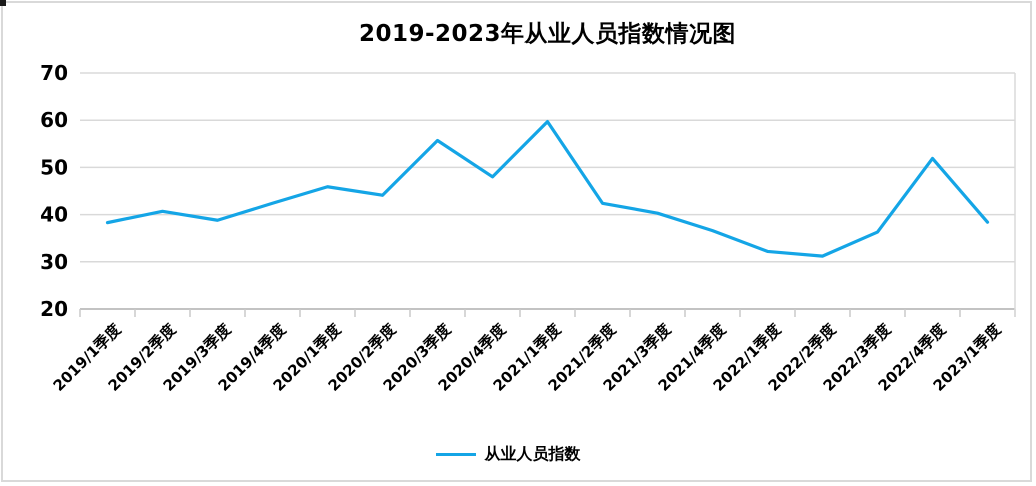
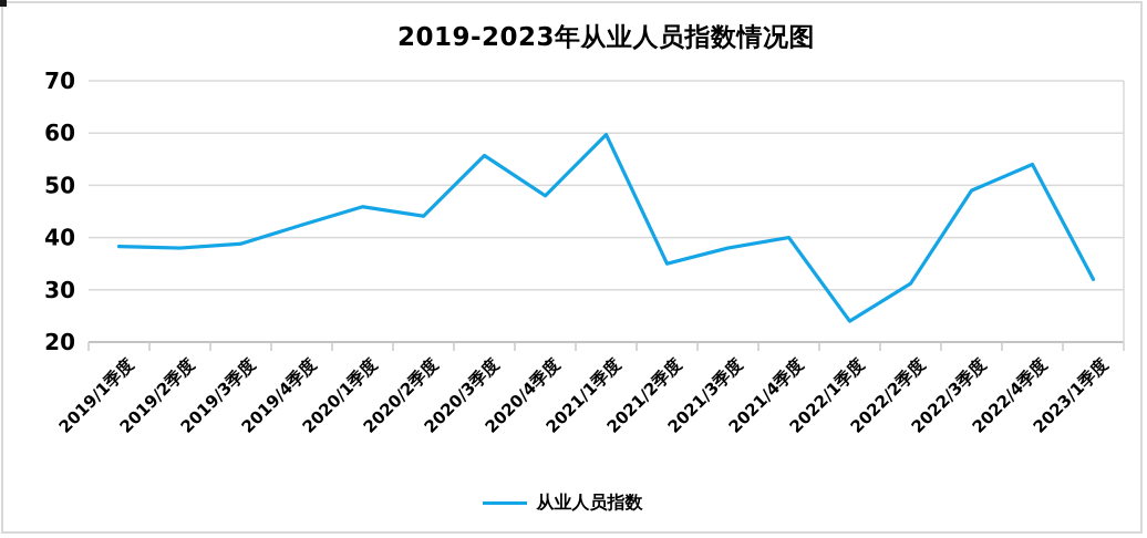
2019/2季度: 41 -> 38
2021/2季度: 42 -> 35
2021/3季度: 40 -> 38
2021/4季度: 37 -> 40
2022/1季度: 32 -> 24
2022/3季度: 36 -> 49
2022/4季度: 52 -> 54
2023/1季度: 38 -> 32
